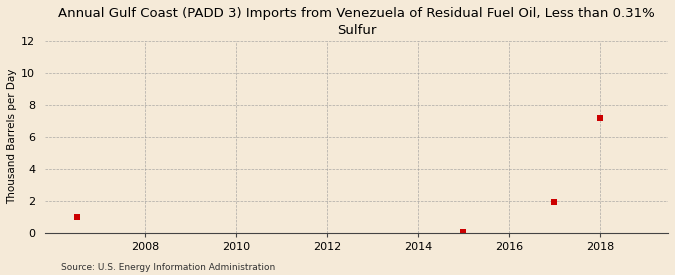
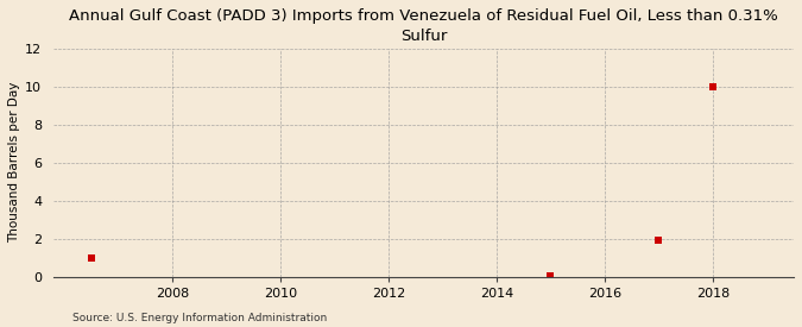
2018: 7.2 -> 10.0
